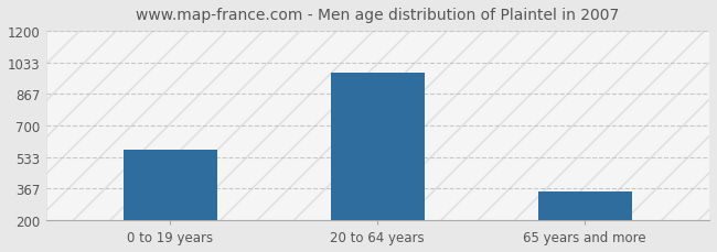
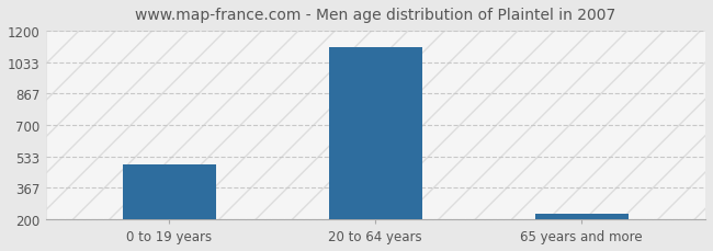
0 to 19 years: 570 -> 490
20 to 64 years: 980 -> 1120
65 years and more: 350 -> 230
